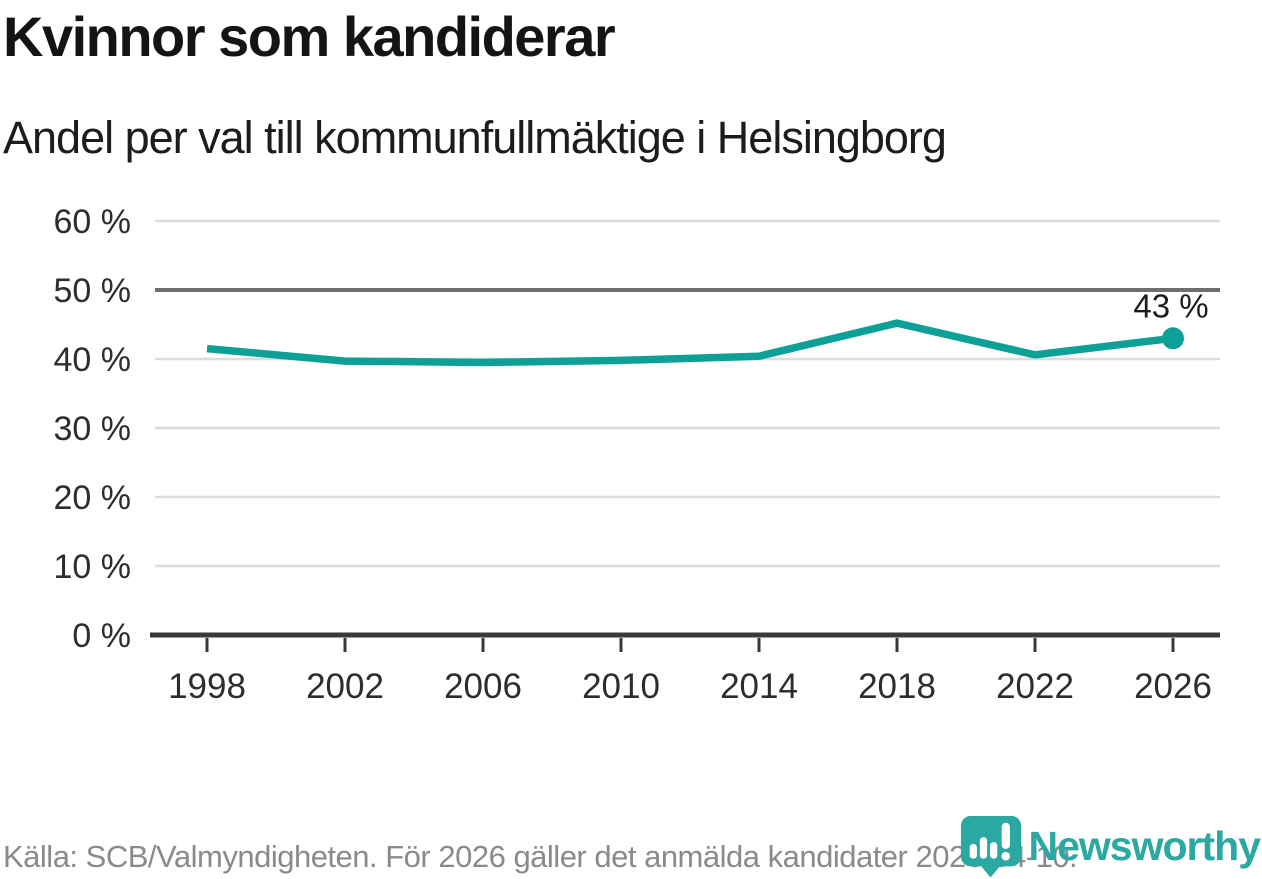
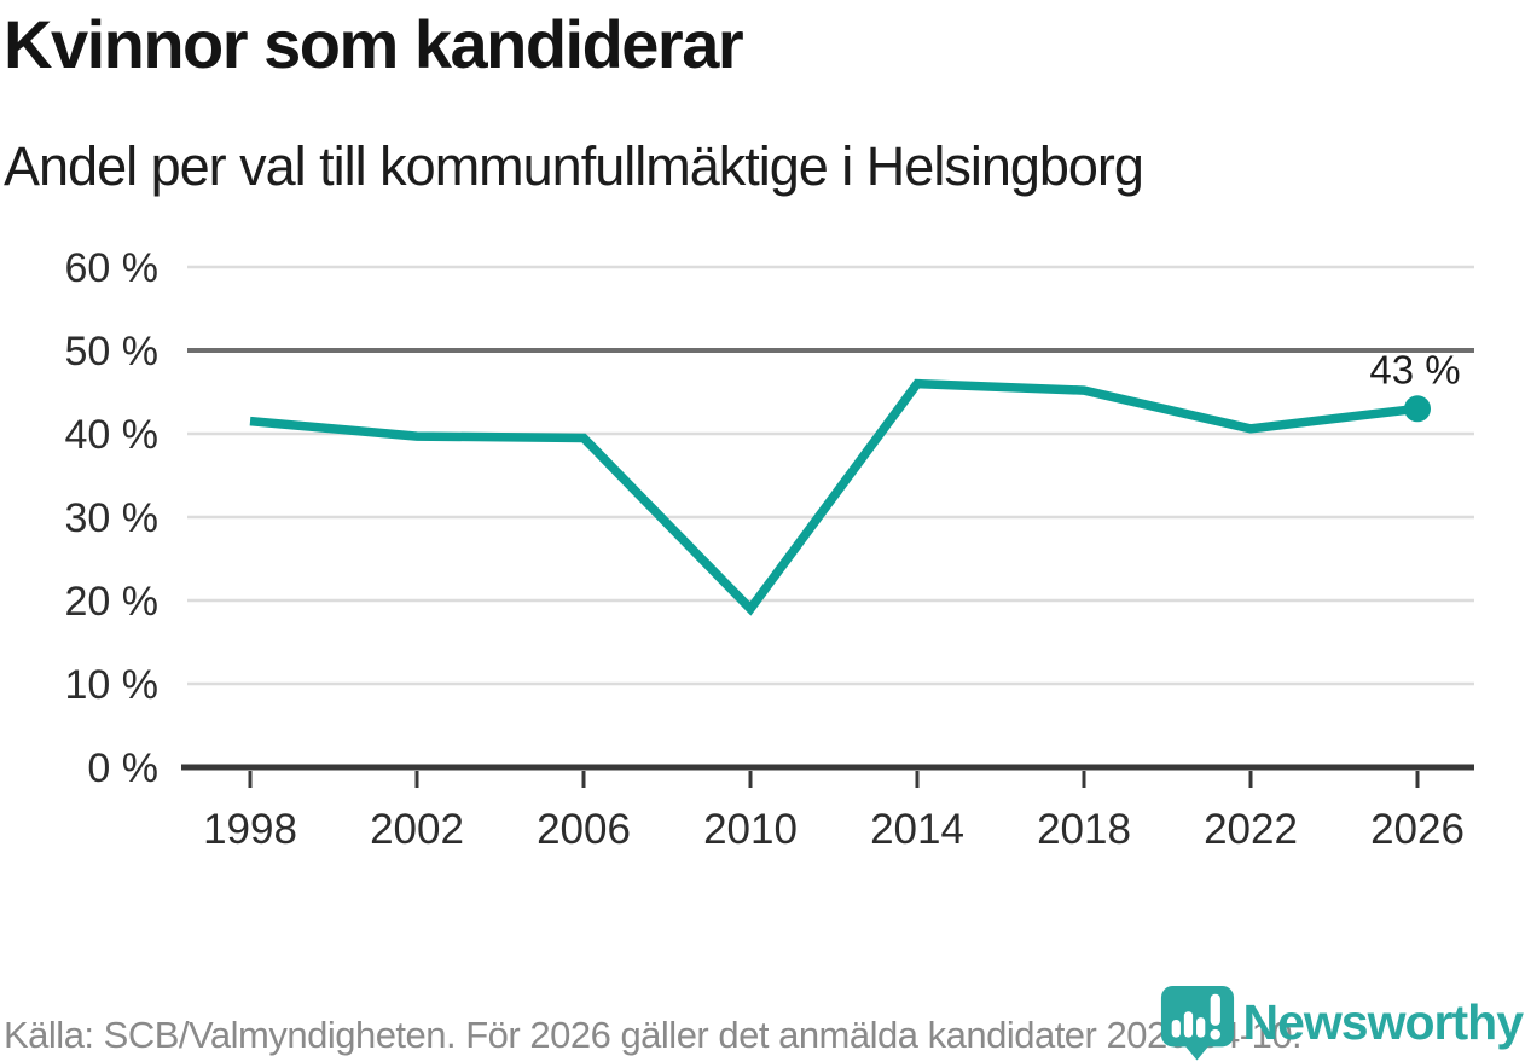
2010: 40% -> 19%
2014: 40% -> 46%
